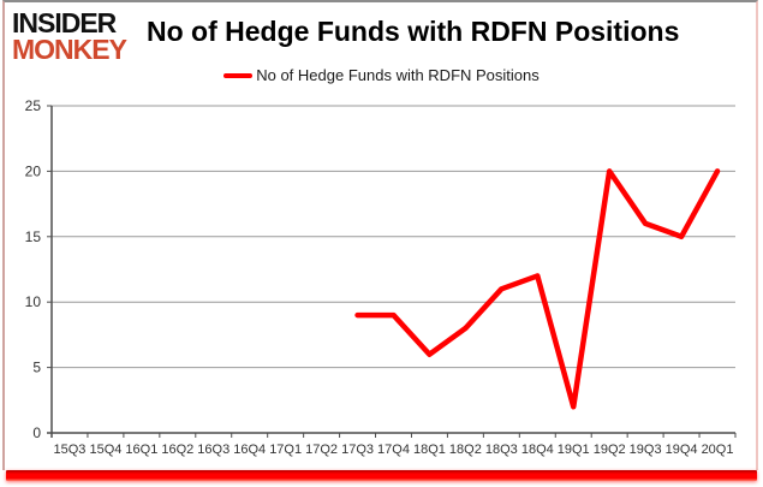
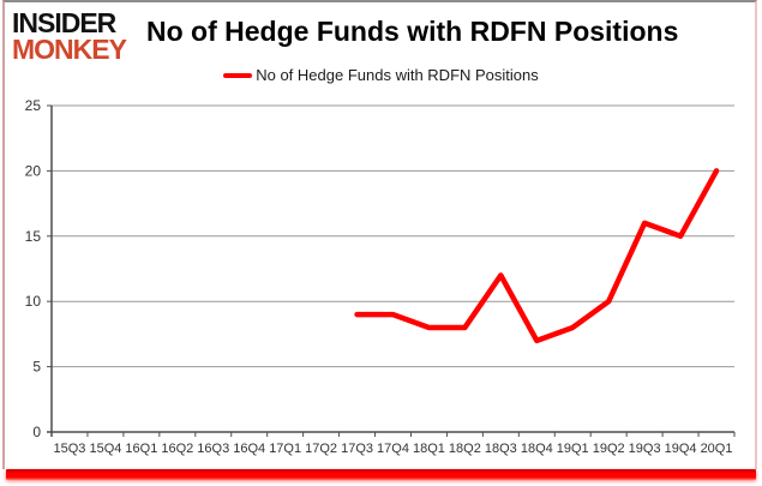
18Q1: 6 -> 8
18Q3: 11 -> 12
18Q4: 12 -> 7
19Q1: 2 -> 8
19Q2: 20 -> 10
